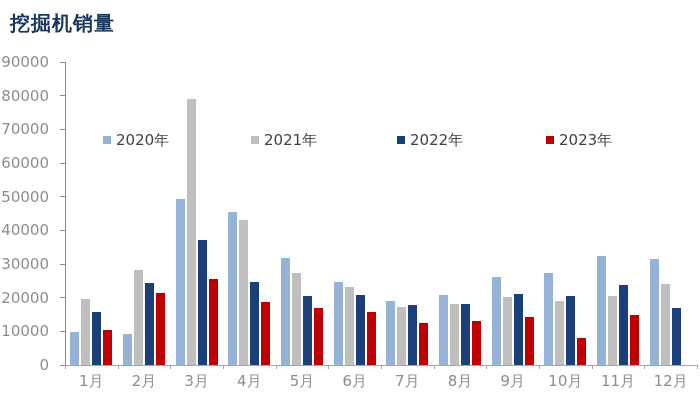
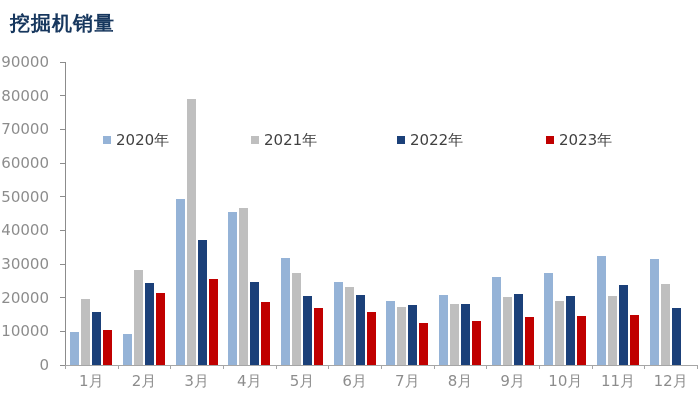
2021年/4月: 43000 -> 47000
2023年/10月: 8000 -> 15000
